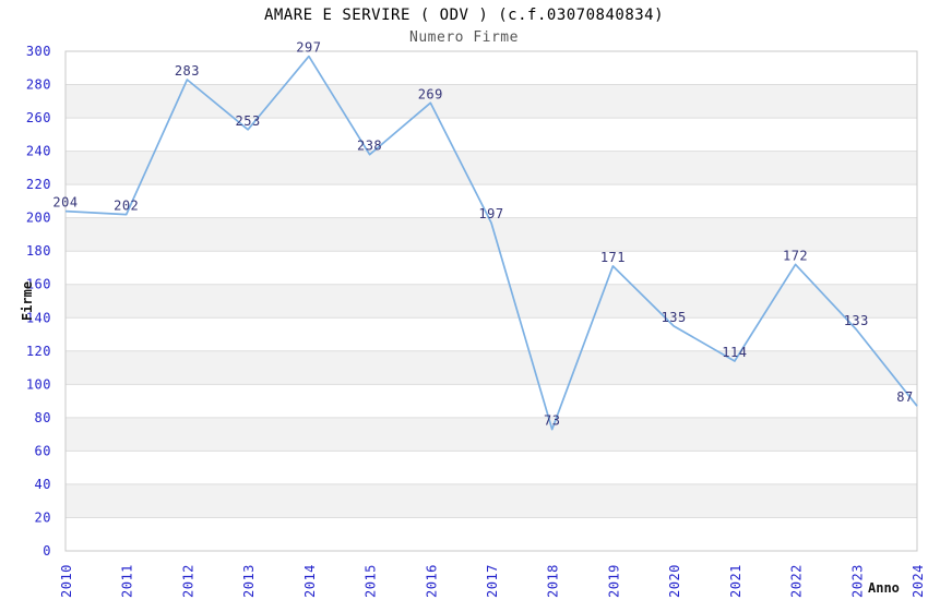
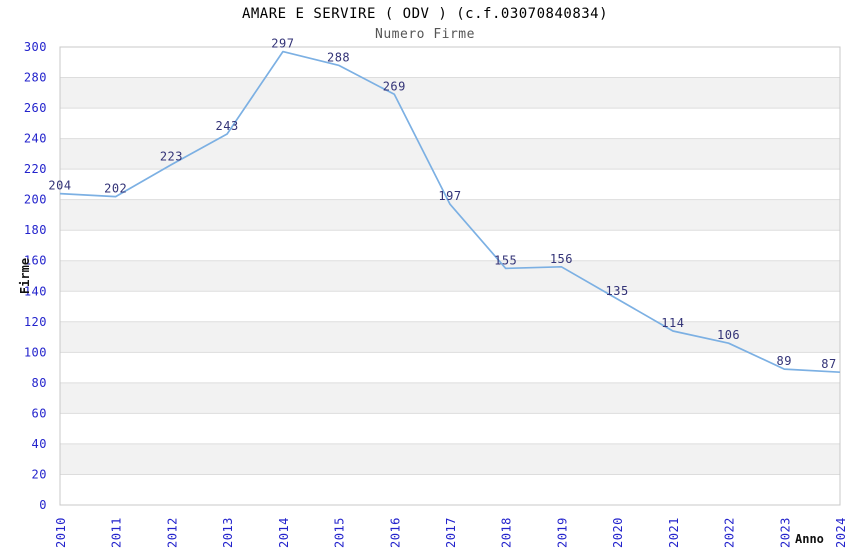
2012: 283 -> 223
2013: 253 -> 243
2015: 238 -> 288
2018: 73 -> 155
2019: 171 -> 156
2022: 172 -> 106
2023: 133 -> 89
